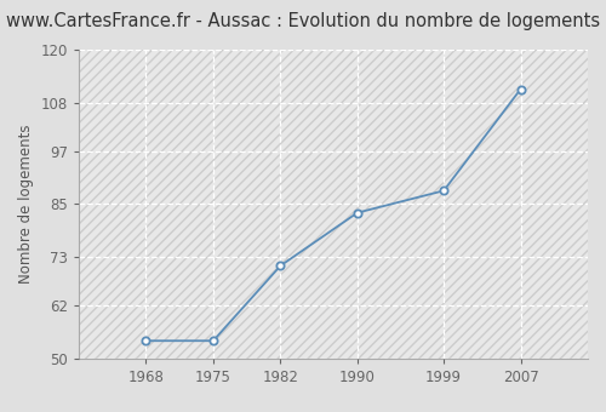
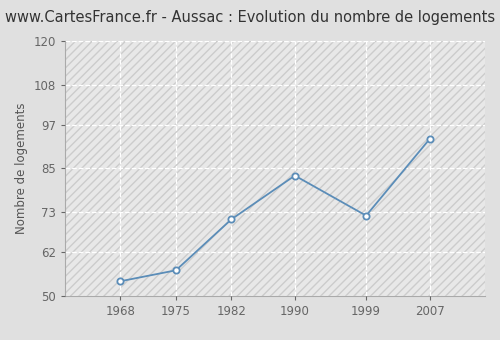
1975: 54 -> 57
1999: 88 -> 72
2007: 111 -> 93
